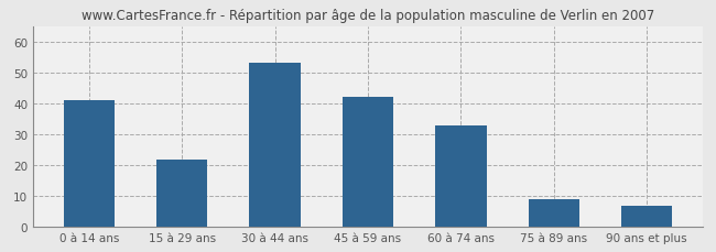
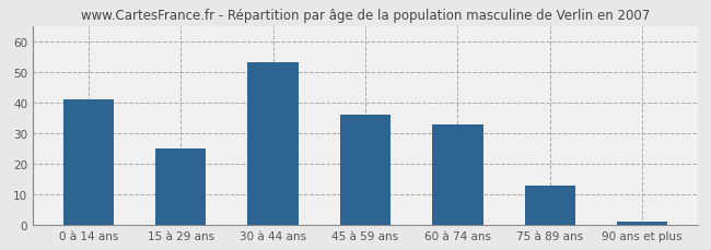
15 à 29 ans: 22 -> 25
45 à 59 ans: 42 -> 36
75 à 89 ans: 9 -> 13
90 ans et plus: 7 -> 1
